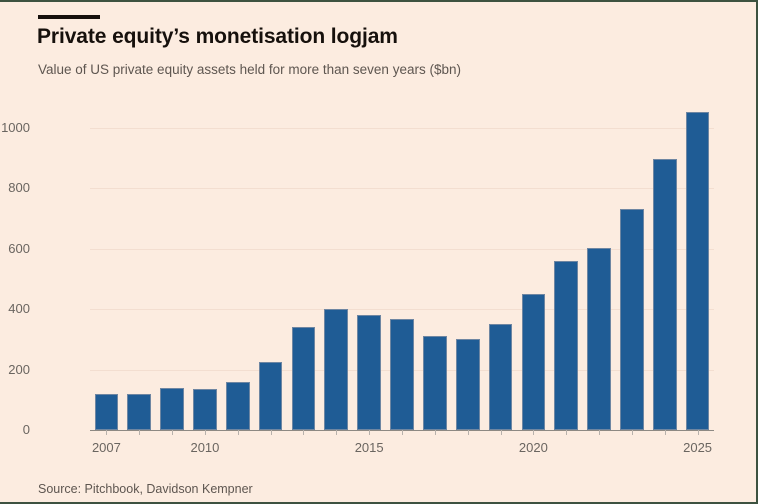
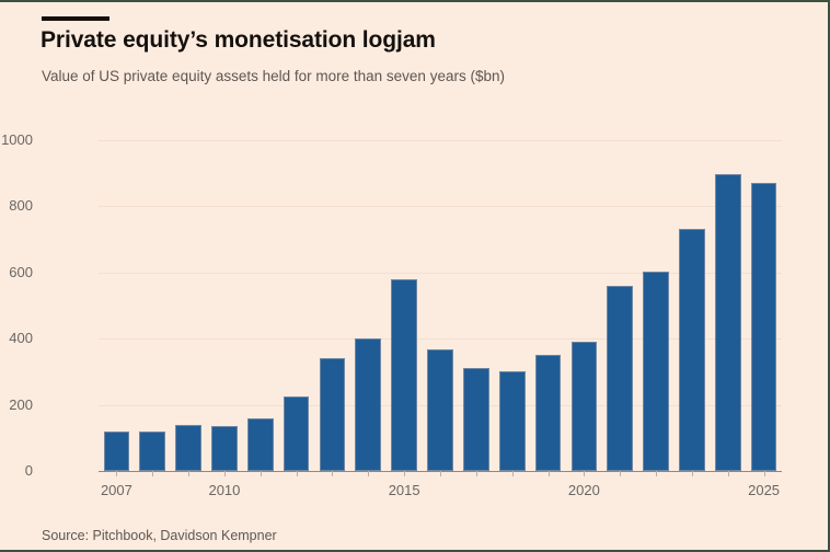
2015: 380 -> 580
2020: 450 -> 390
2025: 1060 -> 870
